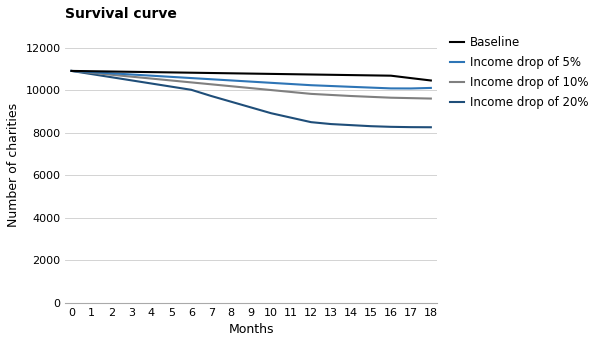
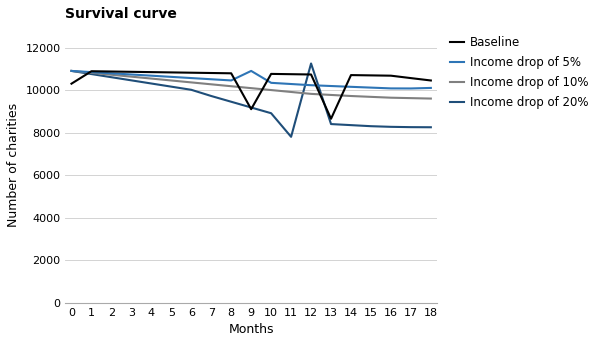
Baseline/0: 10900 -> 10300
Baseline/9: 10770 -> 9100
Income drop of 5%/9: 10400 -> 10900
Income drop of 20%/11: 8700 -> 7800
Income drop of 20%/12: 8490 -> 11250
Baseline/13: 10720 -> 8650
